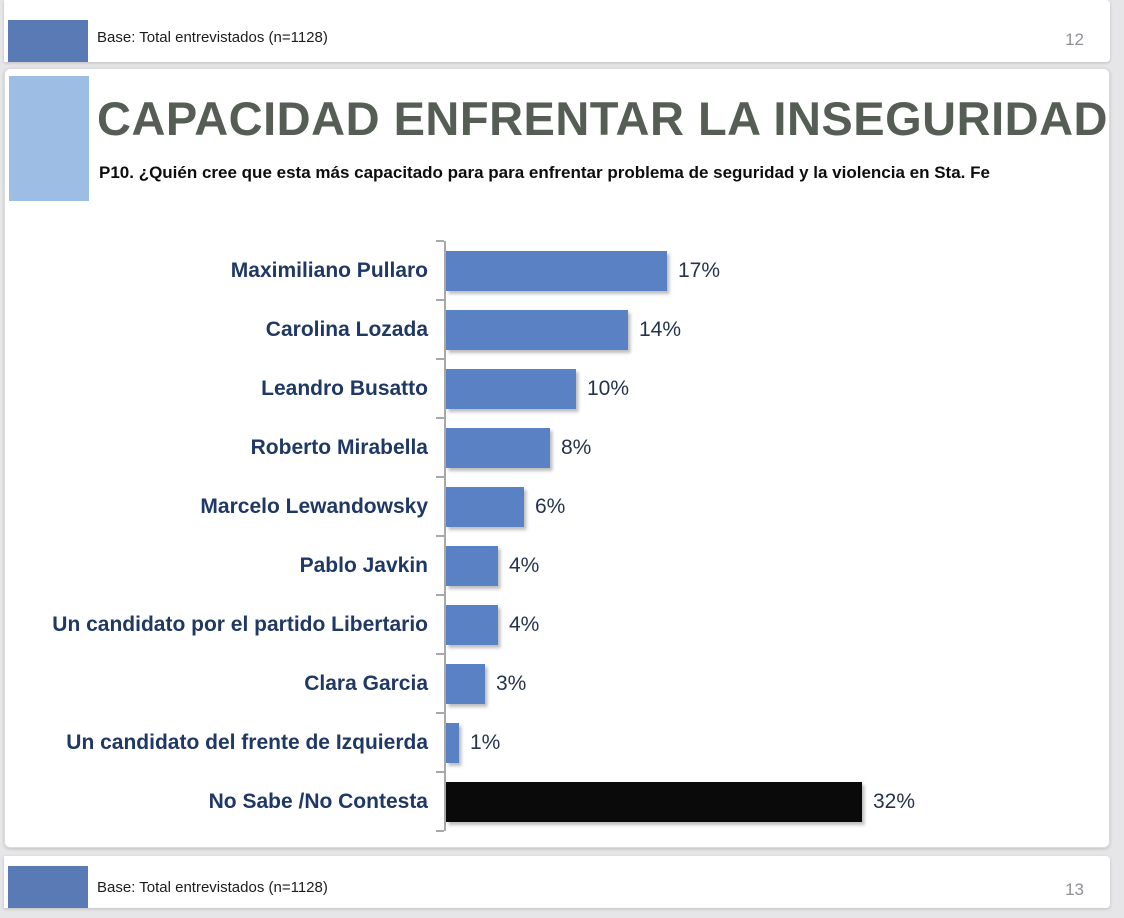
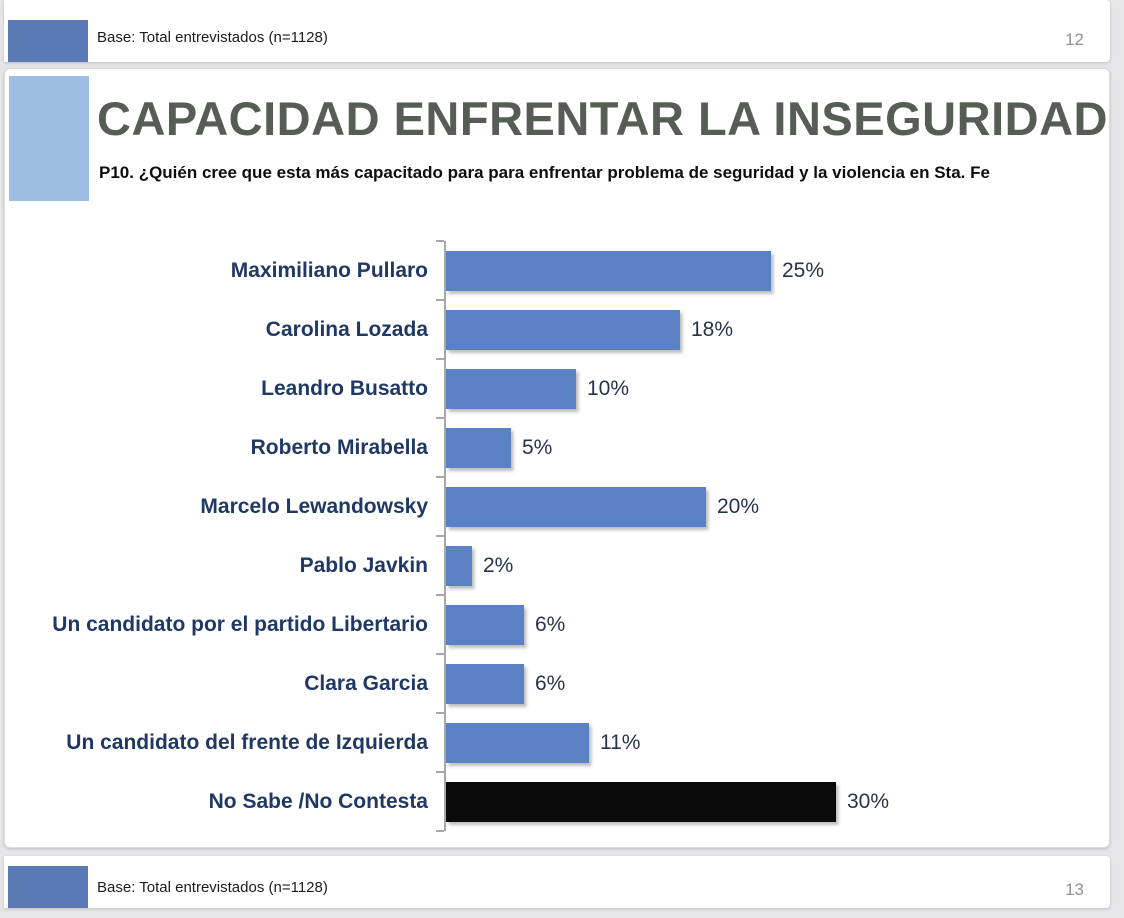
Maximiliano Pullaro: 17% -> 25%
Carolina Lozada: 14% -> 18%
Roberto Mirabella: 8% -> 5%
Marcelo Lewandowsky: 6% -> 20%
Pablo Javkin: 4% -> 2%
Un candidato por el partido Libertario: 4% -> 6%
Clara Garcia: 3% -> 6%
Un candidato del frente de Izquierda: 1% -> 11%
No Sabe /No Contesta: 32% -> 30%
